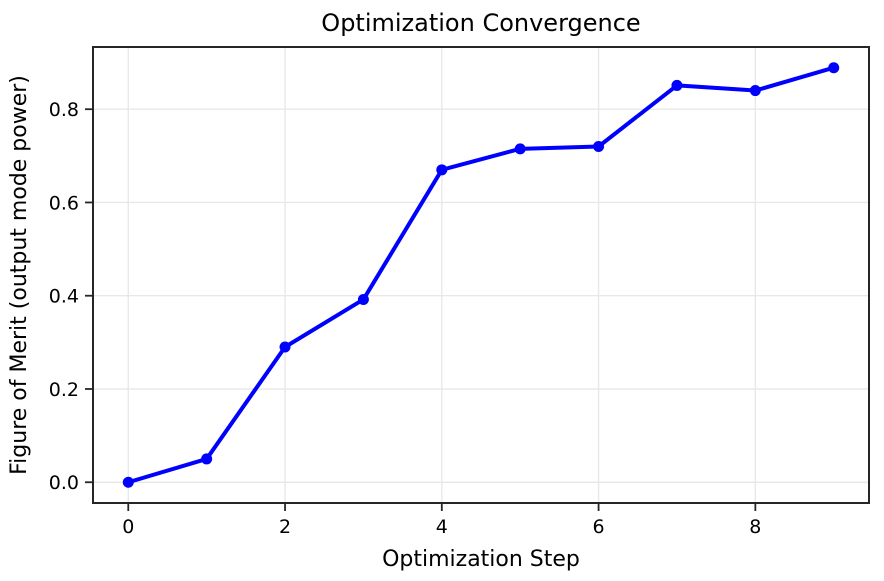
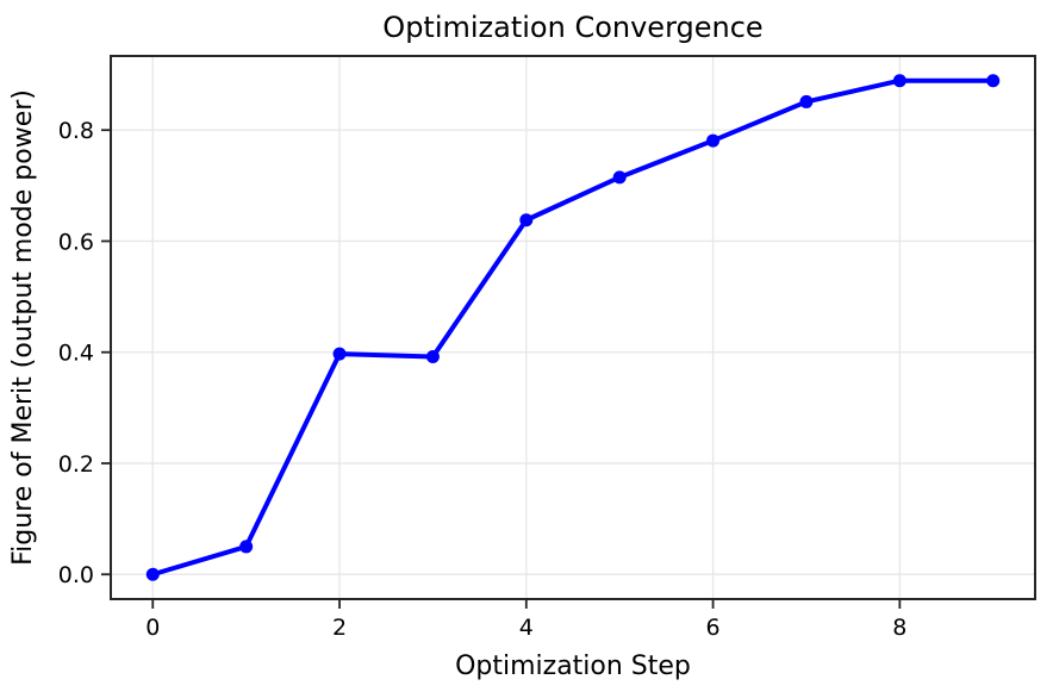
2: 0.29 -> 0.40
4: 0.67 -> 0.64
6: 0.72 -> 0.78
8: 0.84 -> 0.89
